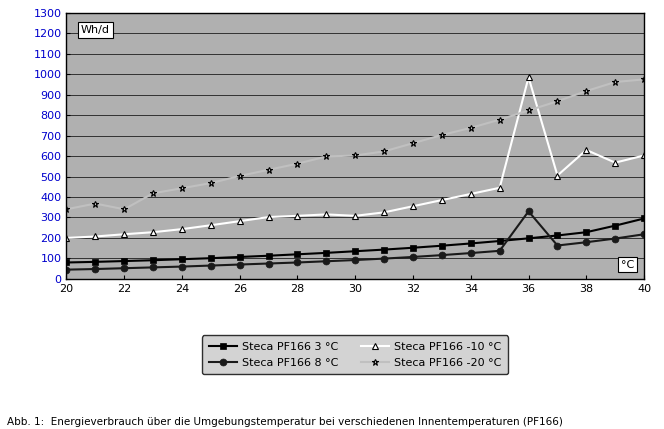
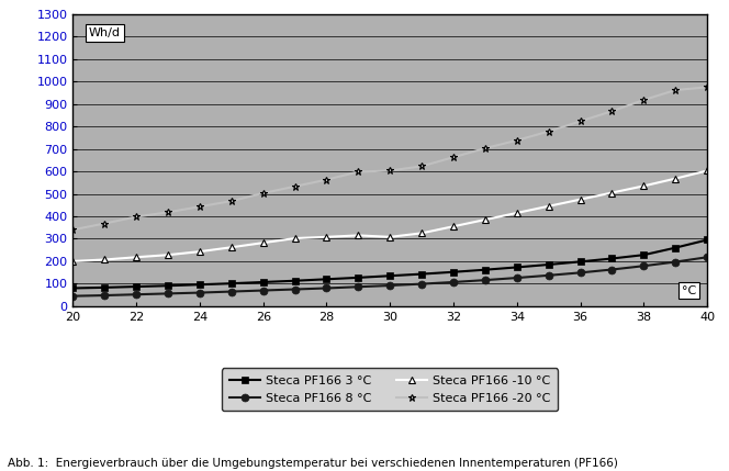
Steca PF166 -20 °C/22: 340 -> 398
Steca PF166 8 °C/36: 330 -> 149
Steca PF166 -10 °C/36: 985 -> 475
Steca PF166 -10 °C/38: 630 -> 535
